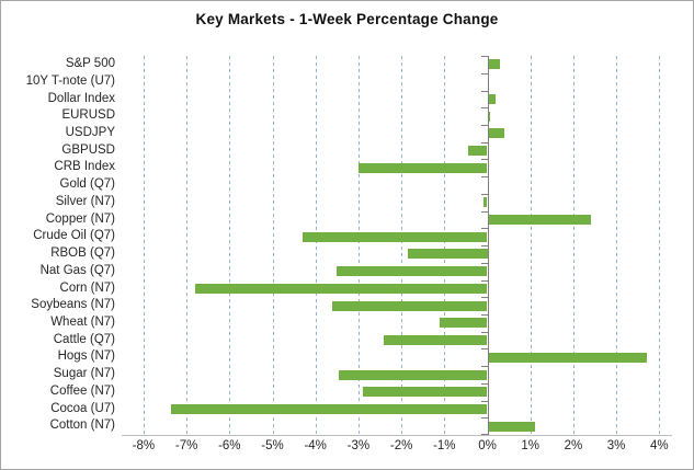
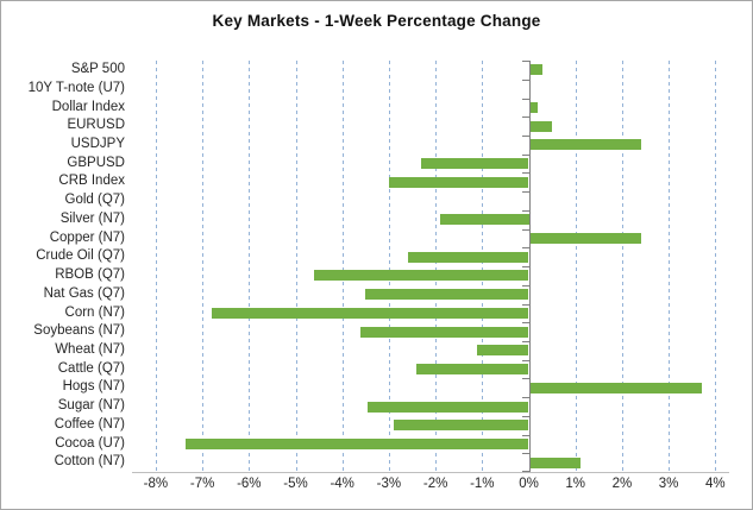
EURUSD: 0.1% -> 0.5%
USDJPY: 0.4% -> 2.4%
GBPUSD: -0.5% -> -2.3%
Silver (N7): -0.1% -> -1.9%
Crude Oil (Q7): -4.3% -> -2.6%
RBOB (Q7): -1.9% -> -4.6%
